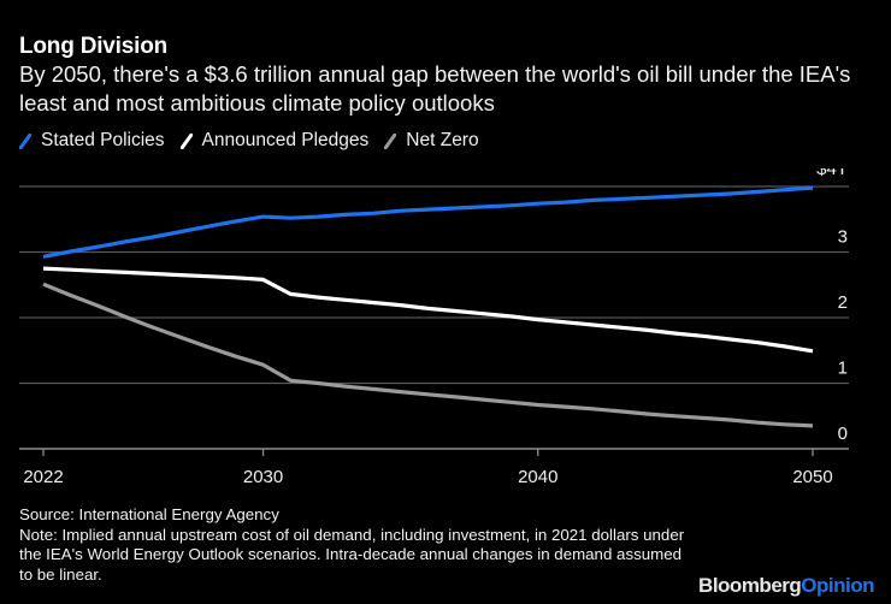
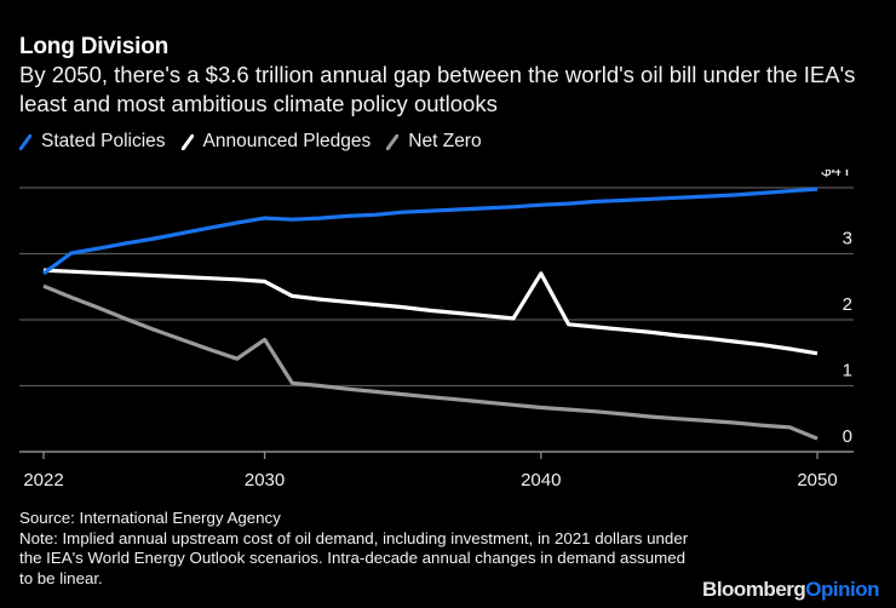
Stated Policies/2022: 2.9 -> 2.7
Net Zero/2030: 1.3 -> 1.7
Announced Pledges/2040: 2.0 -> 2.7
Net Zero/2050: 0.3 -> 0.2
